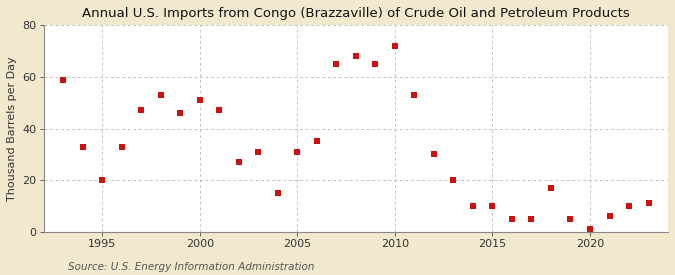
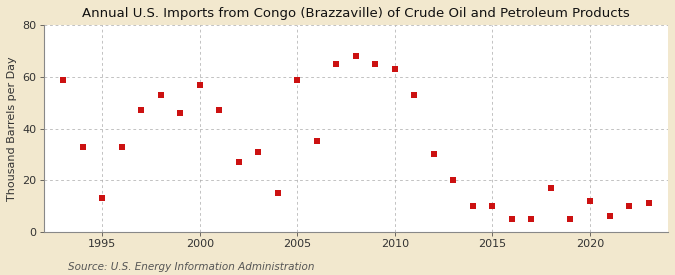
1995: 20 -> 13
2000: 51 -> 57
2005: 31 -> 59
2010: 72 -> 63
2020: 1 -> 12
